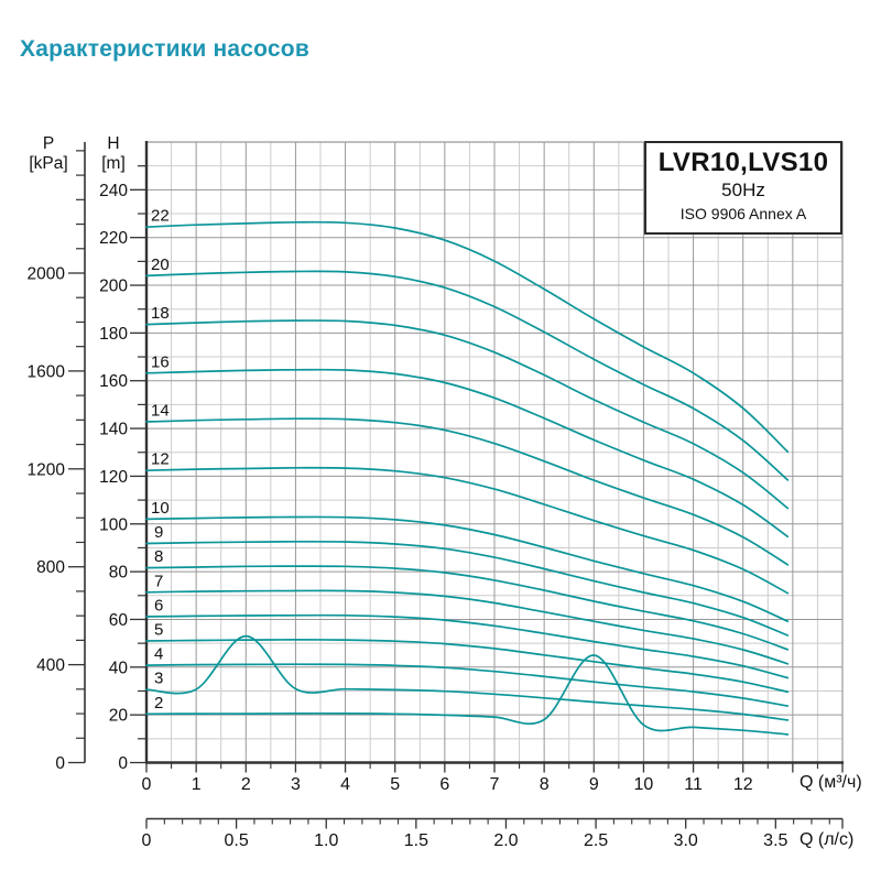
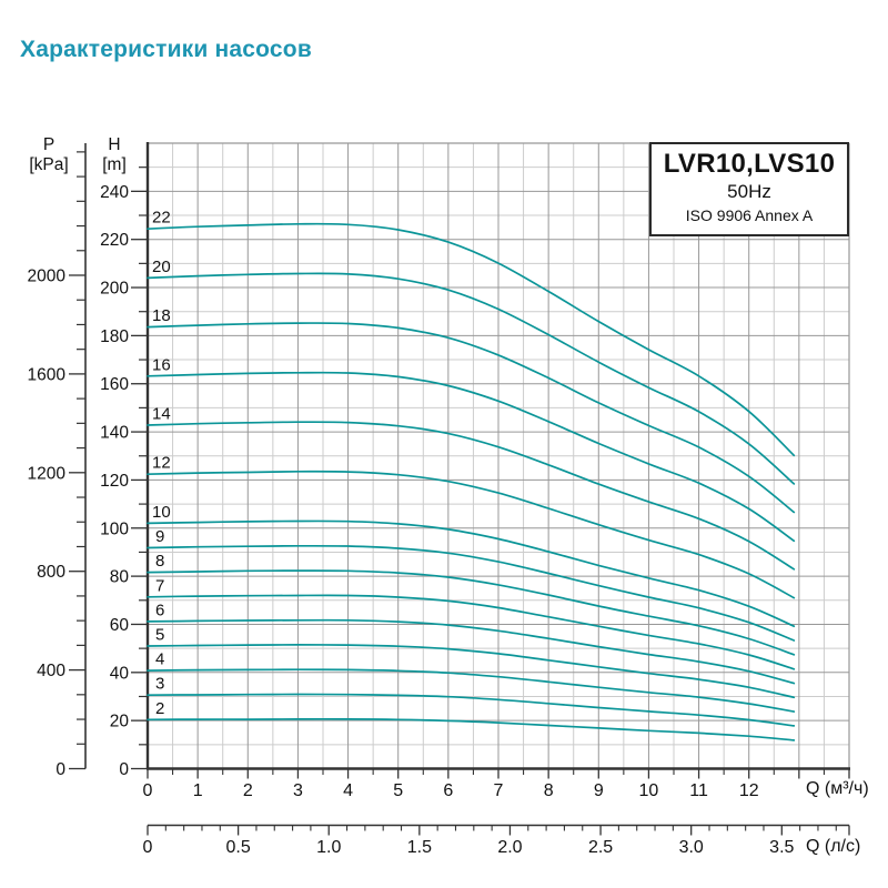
3/2: 53 -> 31
2/9: 45 -> 17
